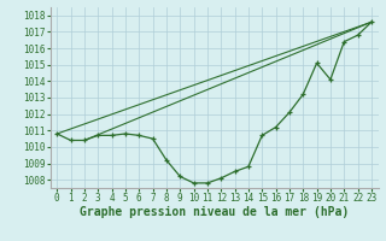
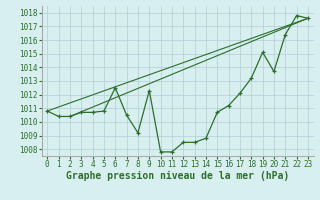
6: 1010.7 -> 1012.5
9: 1008.2 -> 1012.3
12: 1008.1 -> 1008.5
20: 1014.1 -> 1013.7
22: 1016.8 -> 1017.8
